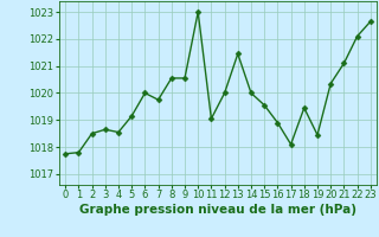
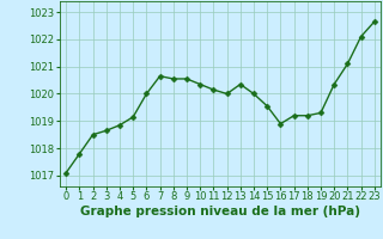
0: 1017.75 -> 1017.10
4: 1018.55 -> 1018.85
7: 1019.75 -> 1020.65
10: 1023.00 -> 1020.35
11: 1019.05 -> 1020.15
13: 1021.45 -> 1020.35
17: 1018.10 -> 1019.20
18: 1019.45 -> 1019.20
19: 1018.45 -> 1019.30
